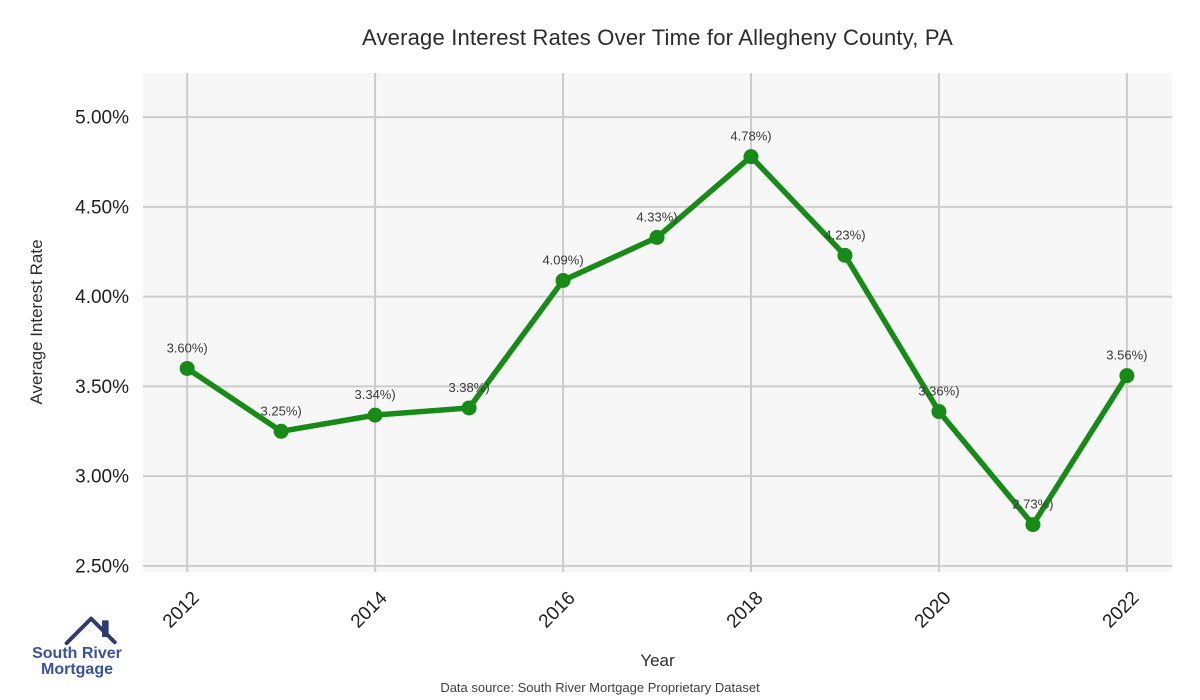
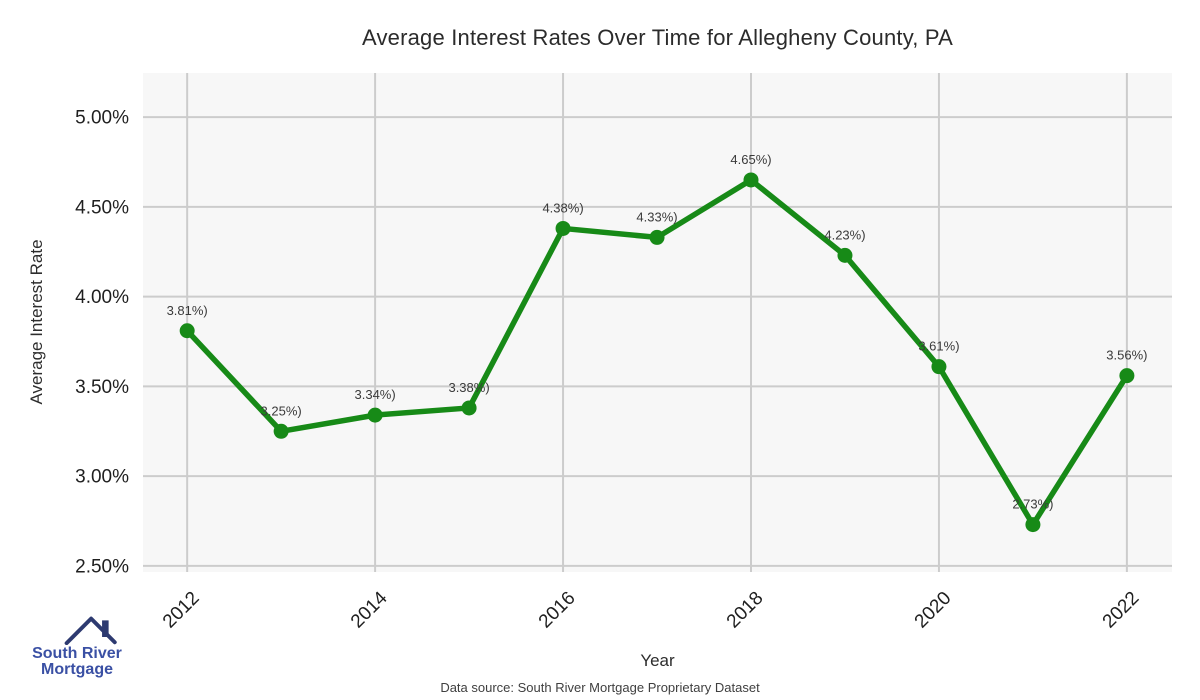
2012: 3.60% -> 3.81%
2016: 4.09% -> 4.38%
2018: 4.78% -> 4.65%
2020: 3.36% -> 3.61%
